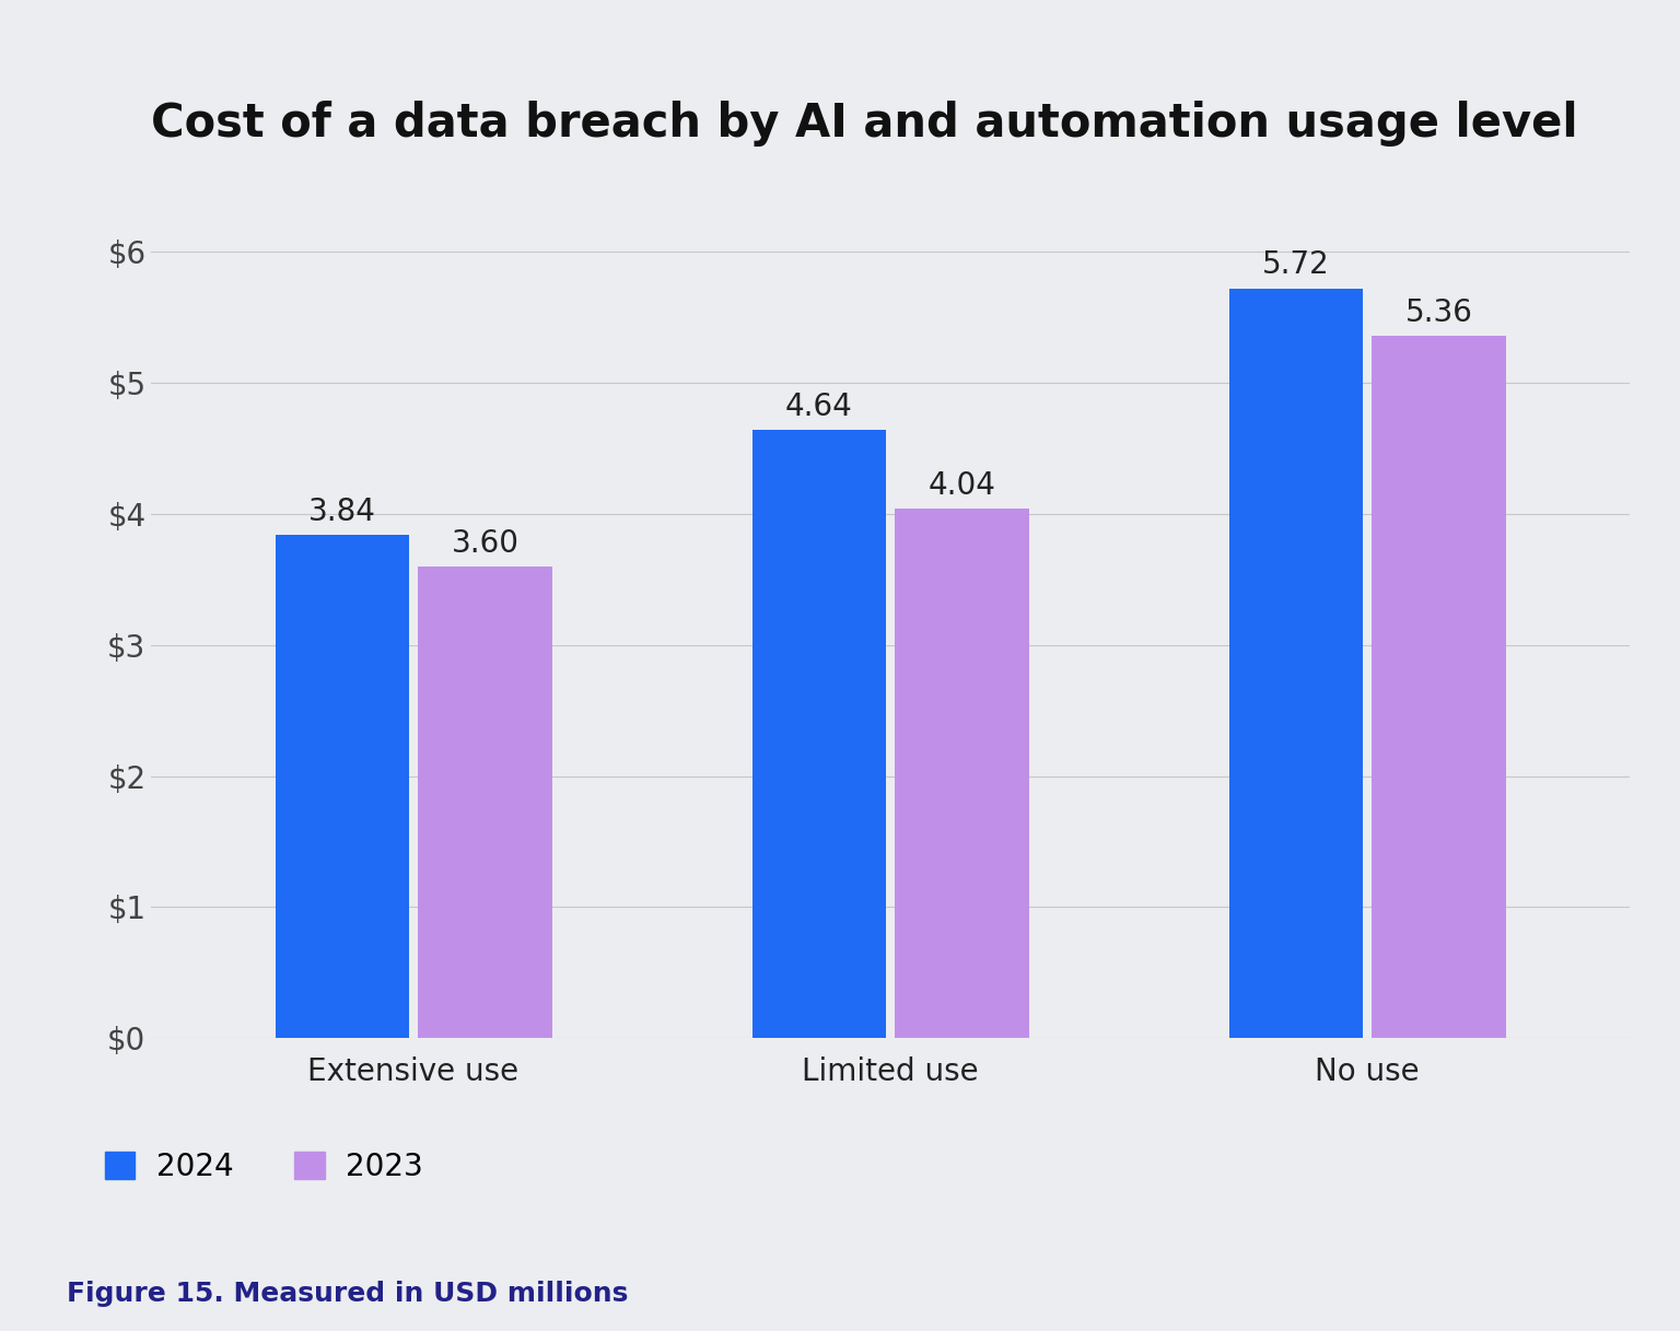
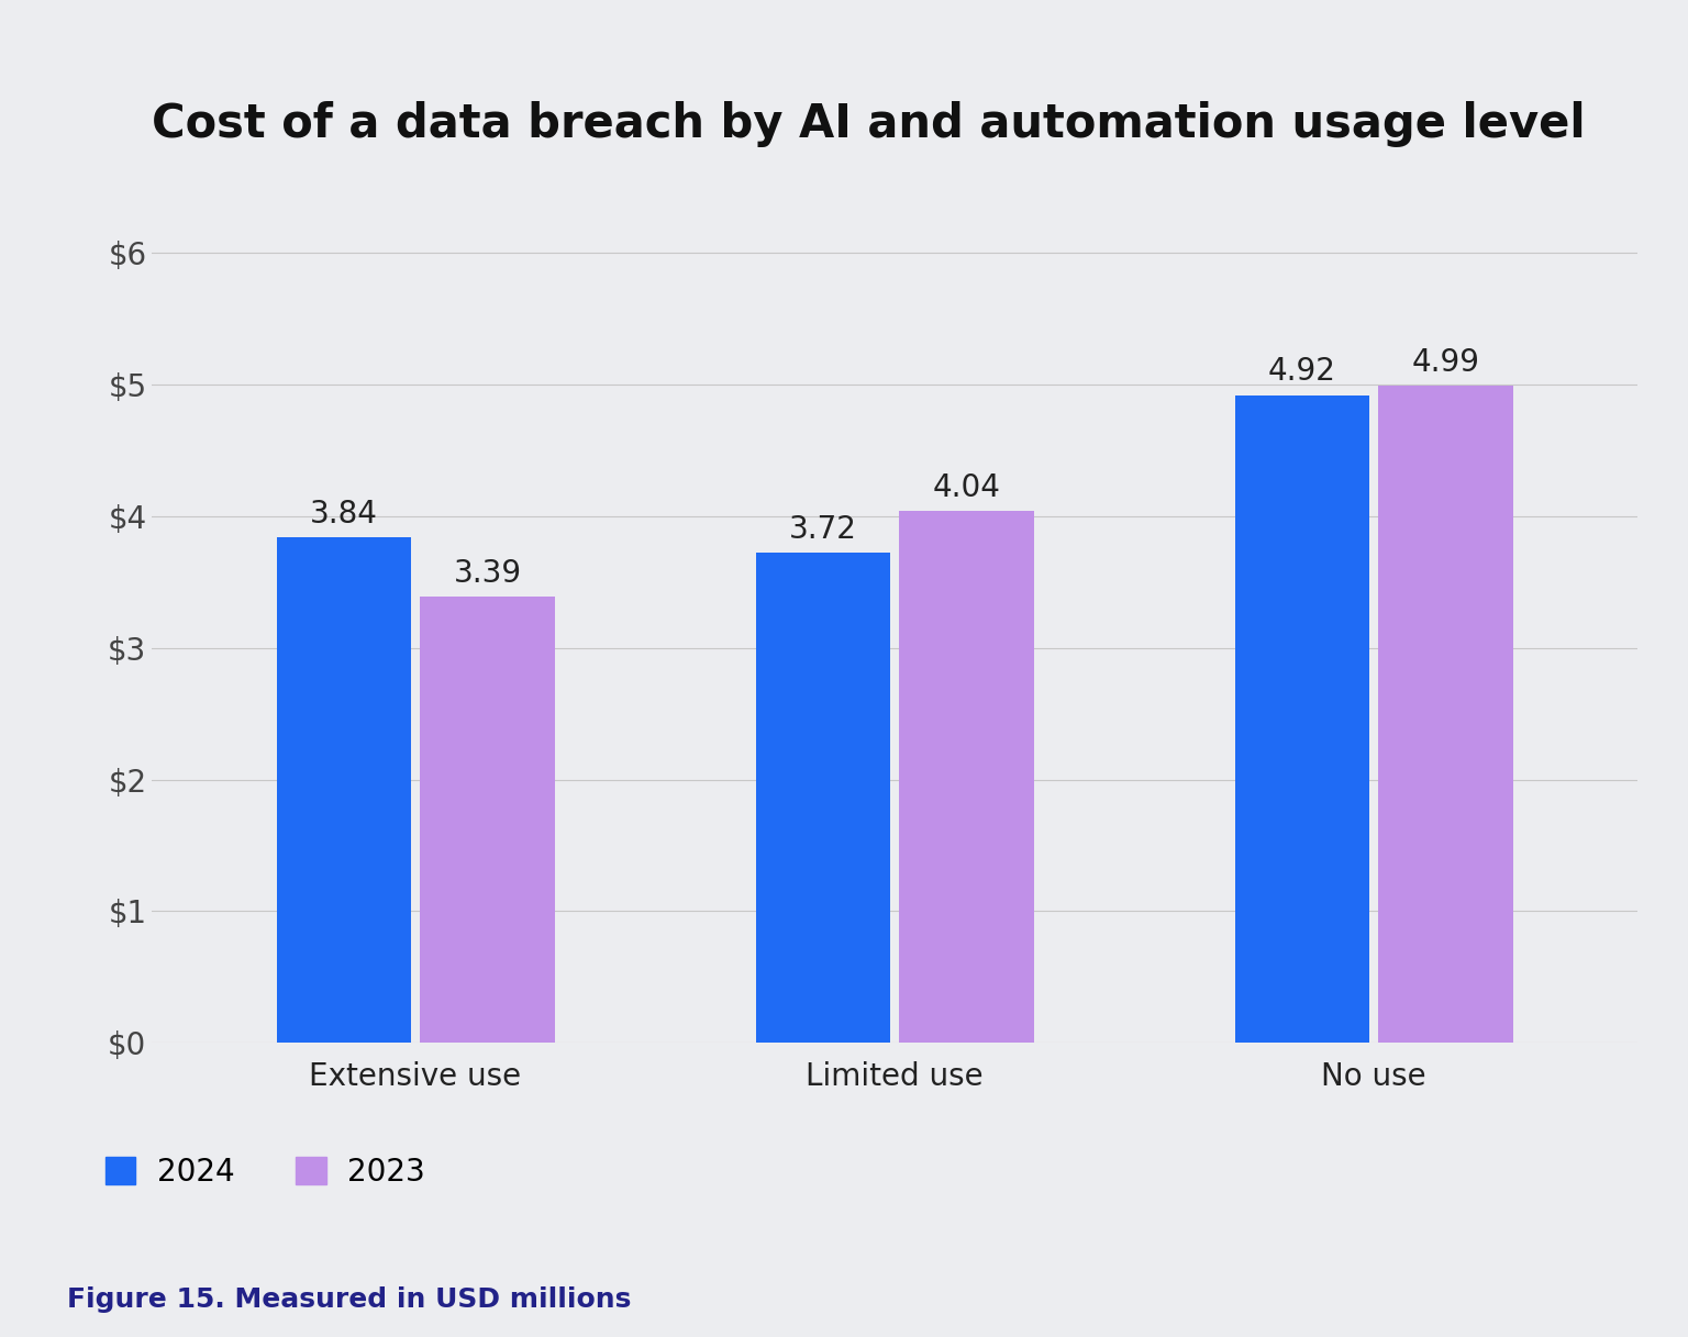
2023/Extensive use: 3.60 -> 3.39
2024/Limited use: 4.64 -> 3.72
2024/No use: 5.72 -> 4.92
2023/No use: 5.36 -> 4.99
